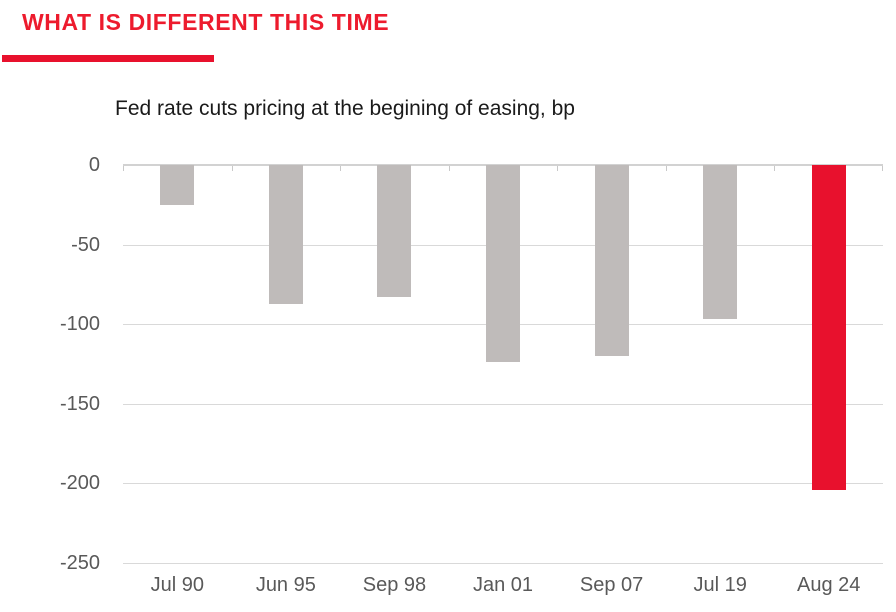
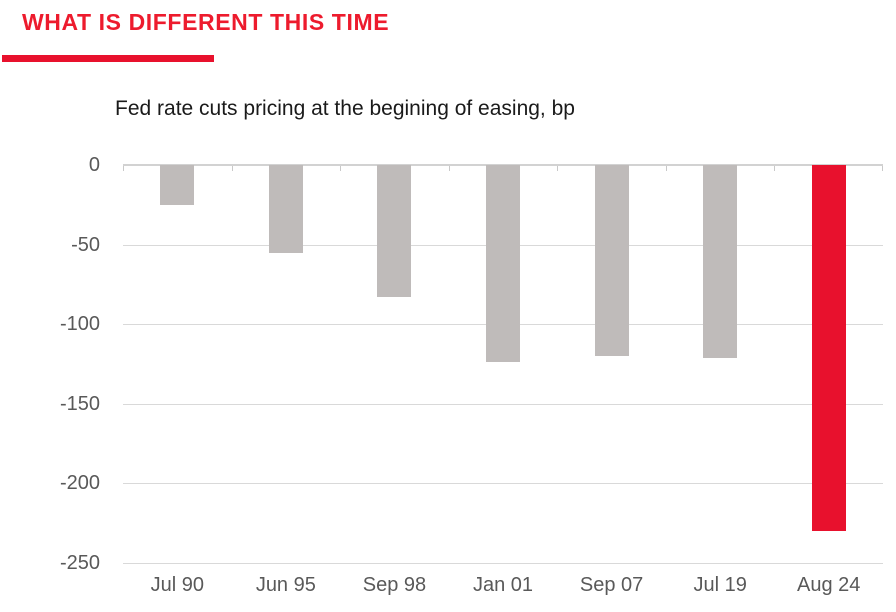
Jun 95: -87 -> -55
Jul 19: -97 -> -121
Aug 24: -204 -> -230
